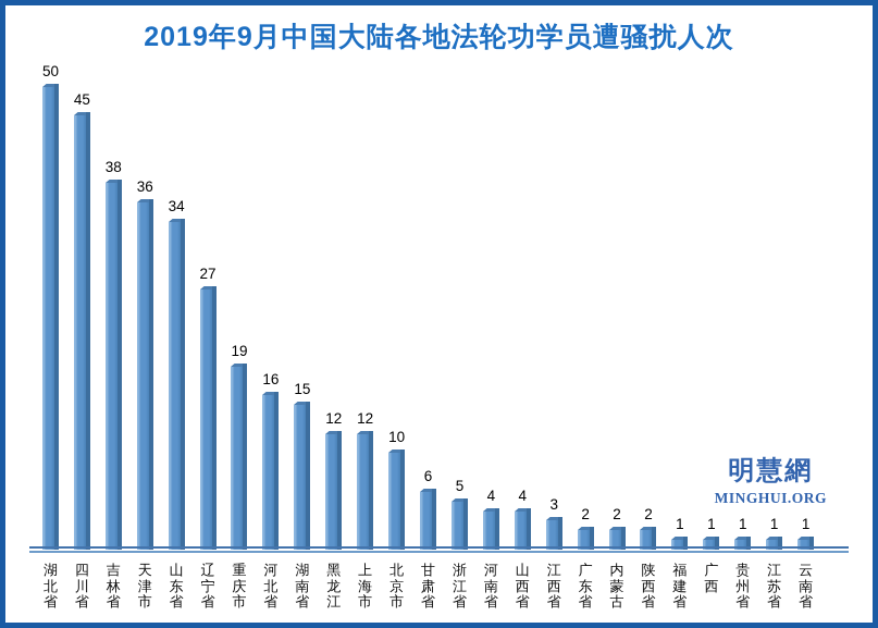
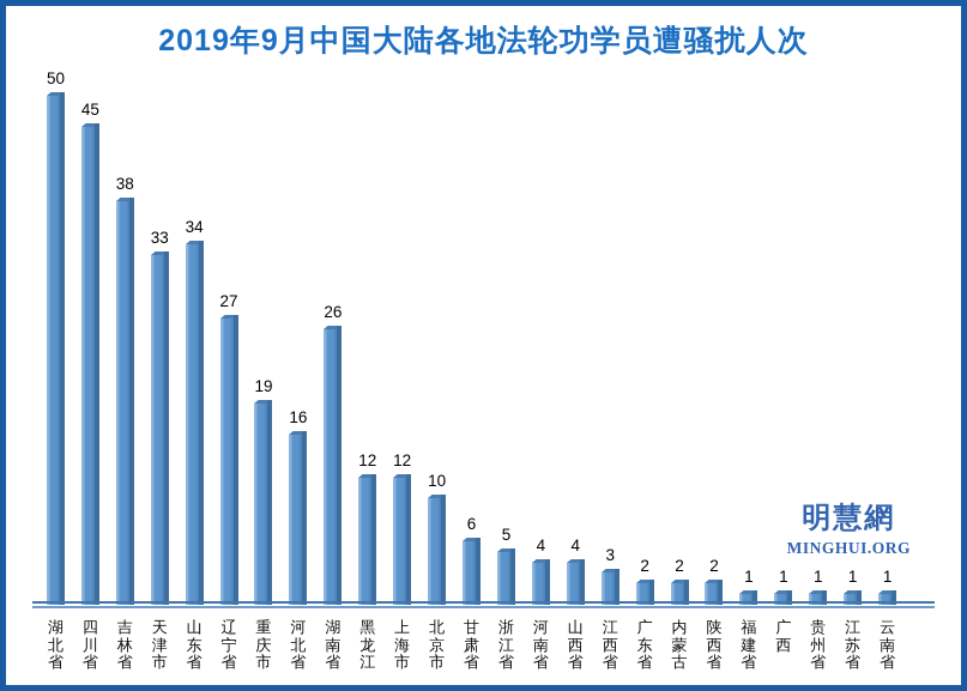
天津市: 36 -> 33
湖南省: 15 -> 26
